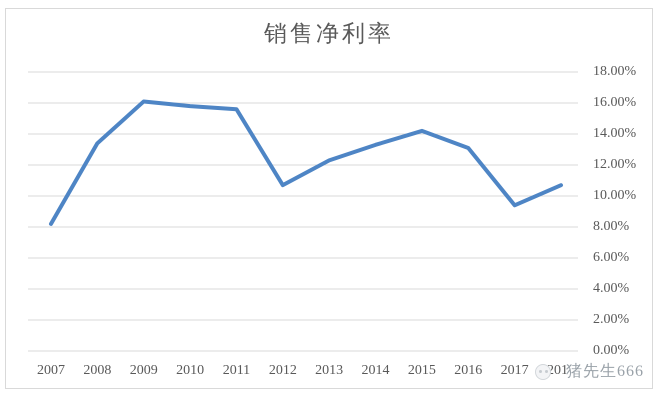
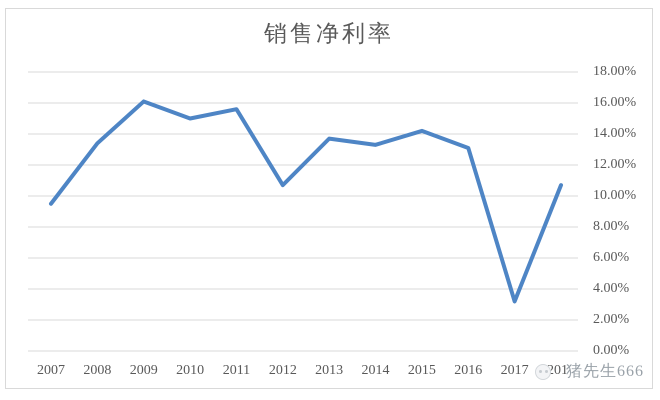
2007: 8.2% -> 9.5%
2010: 15.8% -> 15.0%
2013: 12.3% -> 13.7%
2017: 9.4% -> 3.2%
